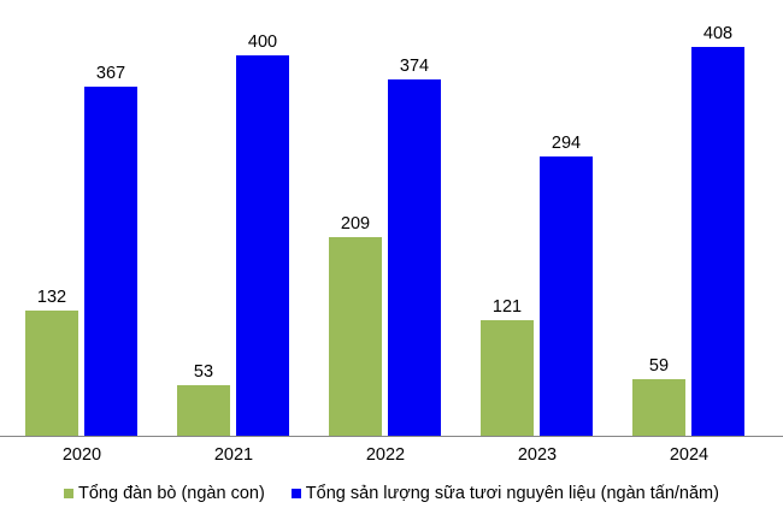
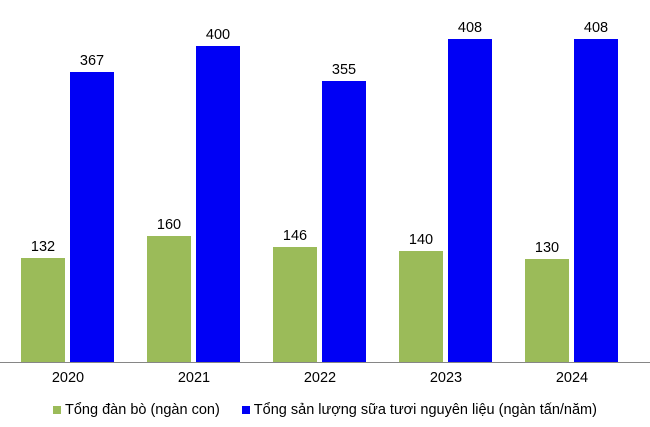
Tổng đàn bò (ngàn con)/2021: 53 -> 160
Tổng đàn bò (ngàn con)/2022: 209 -> 146
Tổng sản lượng sữa tươi nguyên liệu (ngàn tấn/năm)/2022: 374 -> 355
Tổng đàn bò (ngàn con)/2023: 121 -> 140
Tổng sản lượng sữa tươi nguyên liệu (ngàn tấn/năm)/2023: 294 -> 408
Tổng đàn bò (ngàn con)/2024: 59 -> 130
